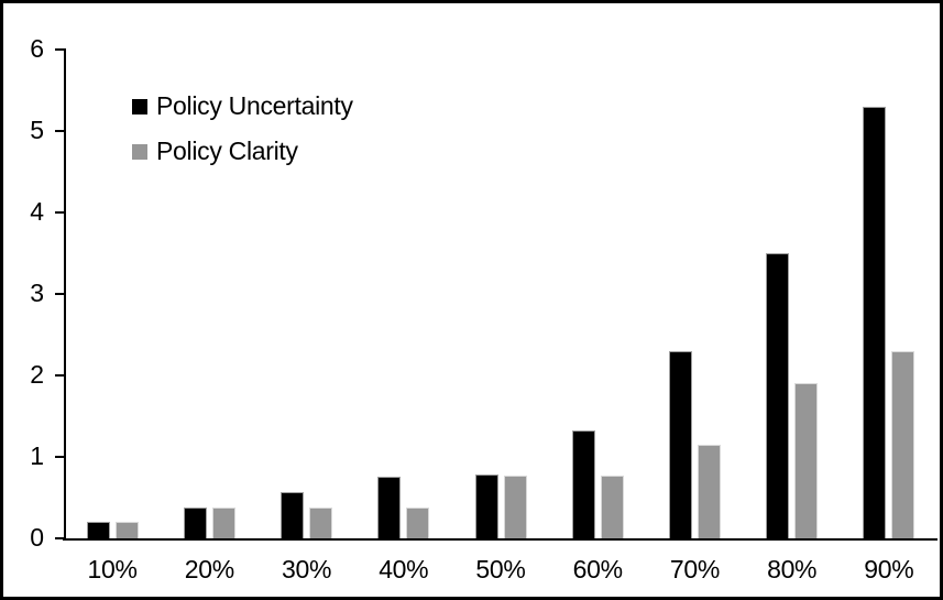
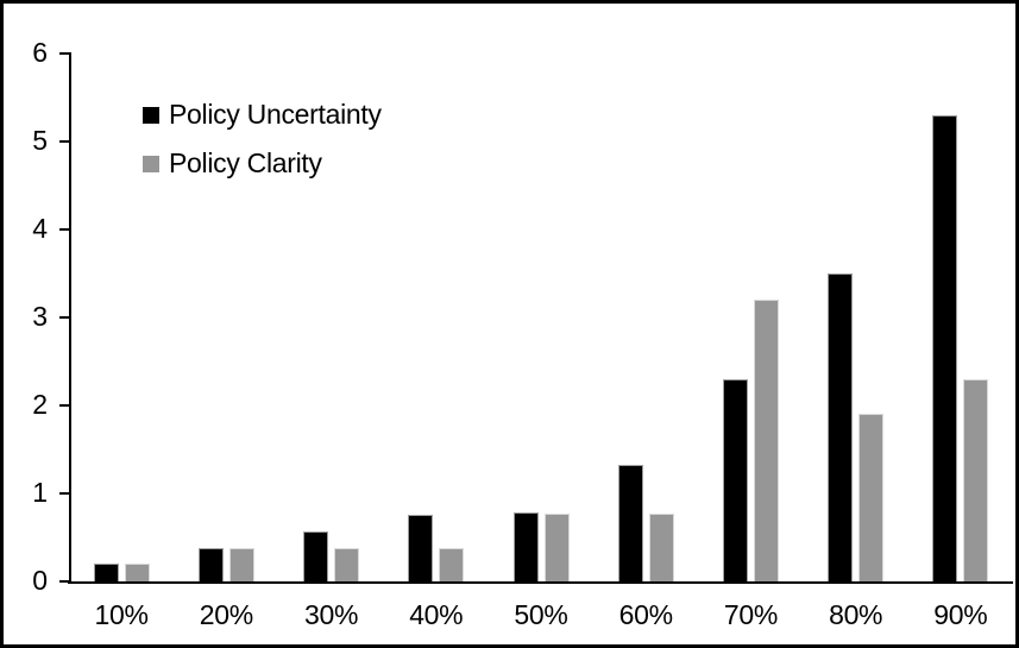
Policy Clarity/70%: 1.1 -> 3.2
